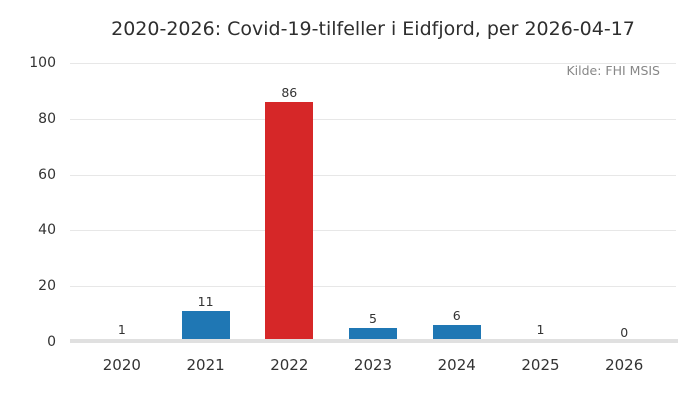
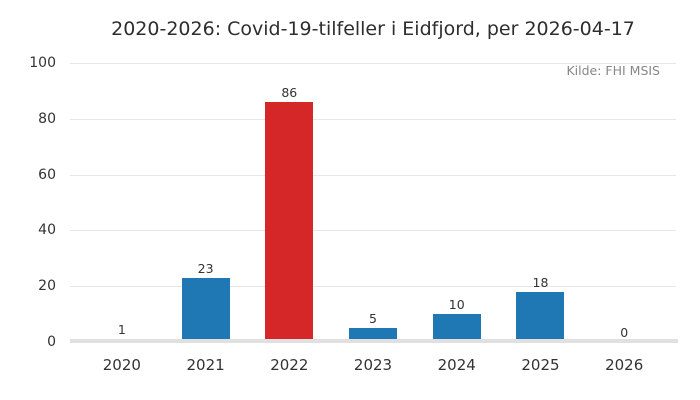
2021: 11 -> 23
2024: 6 -> 10
2025: 1 -> 18
